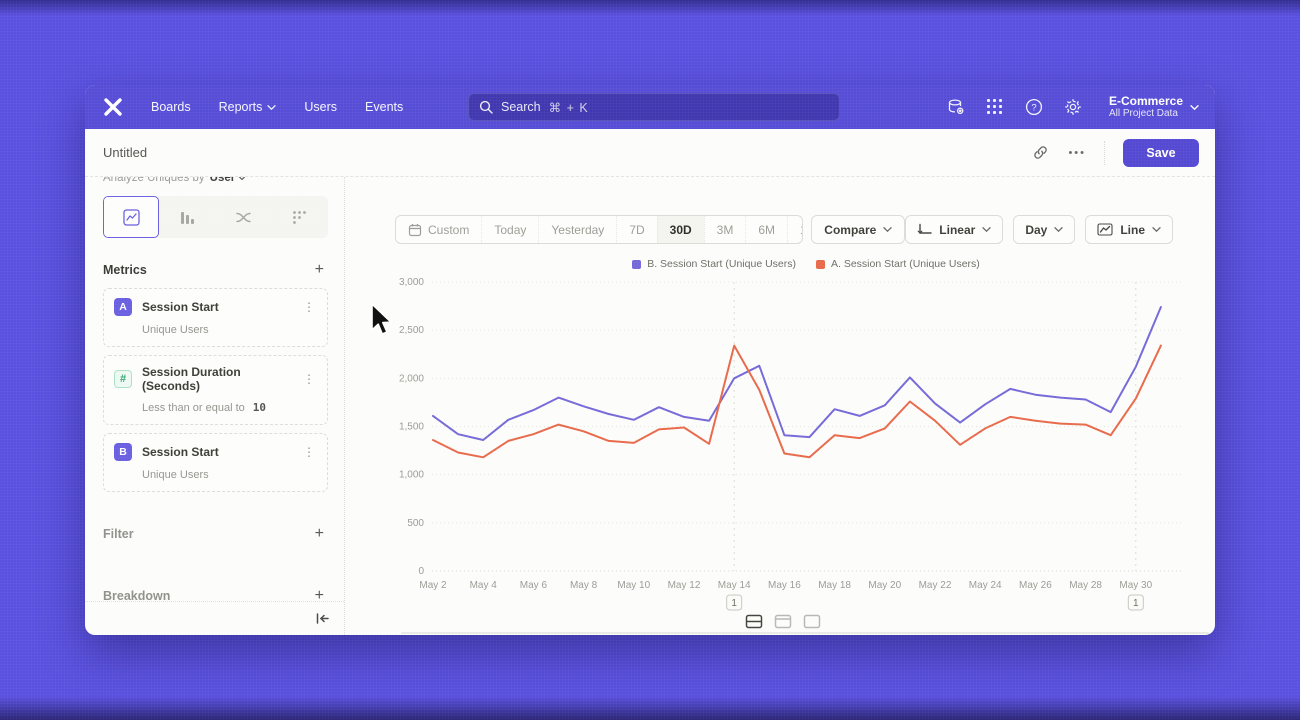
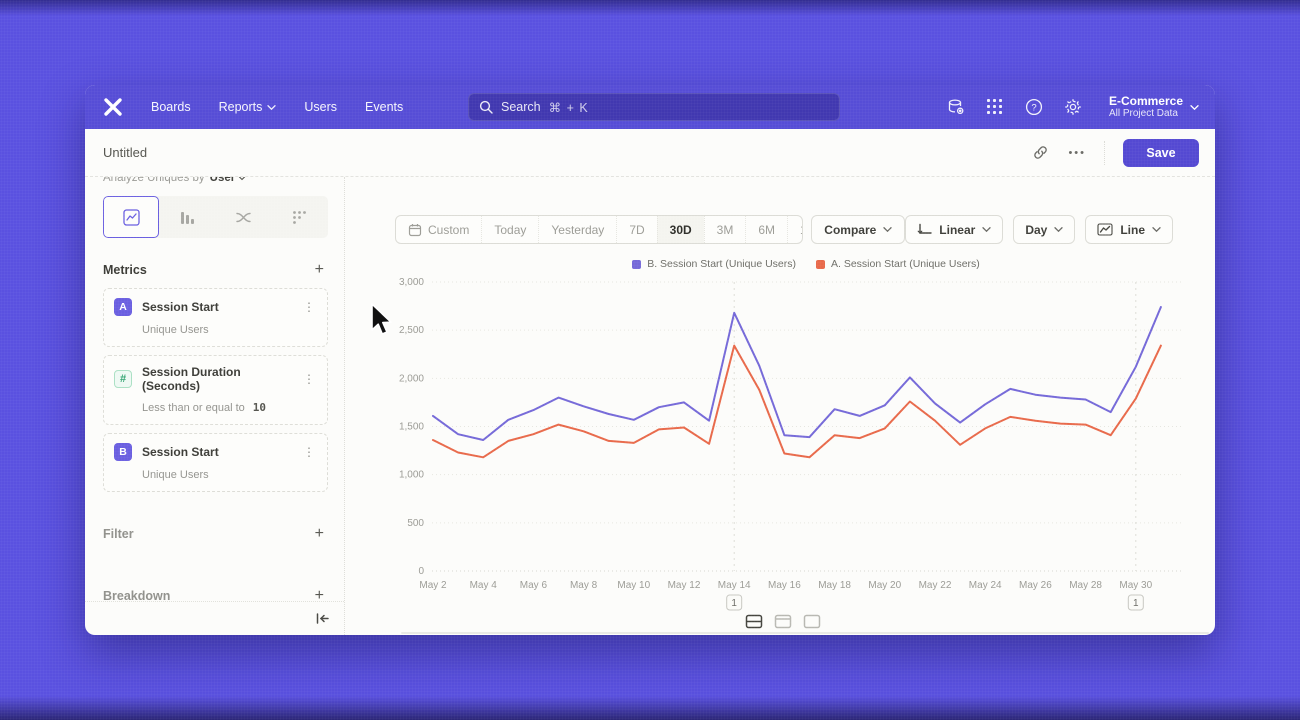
B. Session Start (Unique Users)/May 12: 1600 -> 1800
B. Session Start (Unique Users)/May 14: 2000 -> 2700
